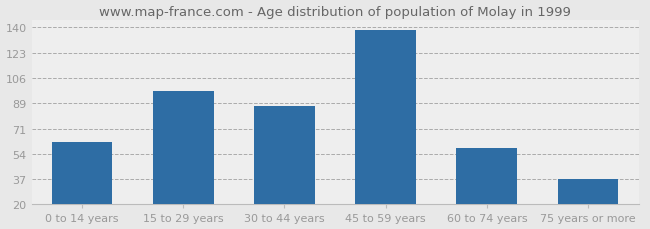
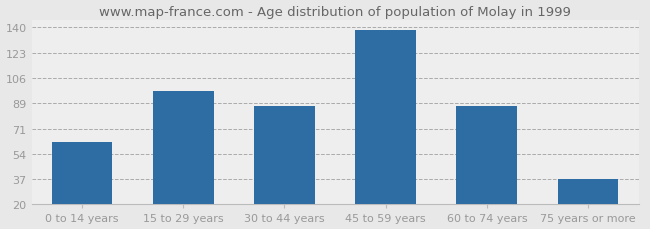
60 to 74 years: 58 -> 87
